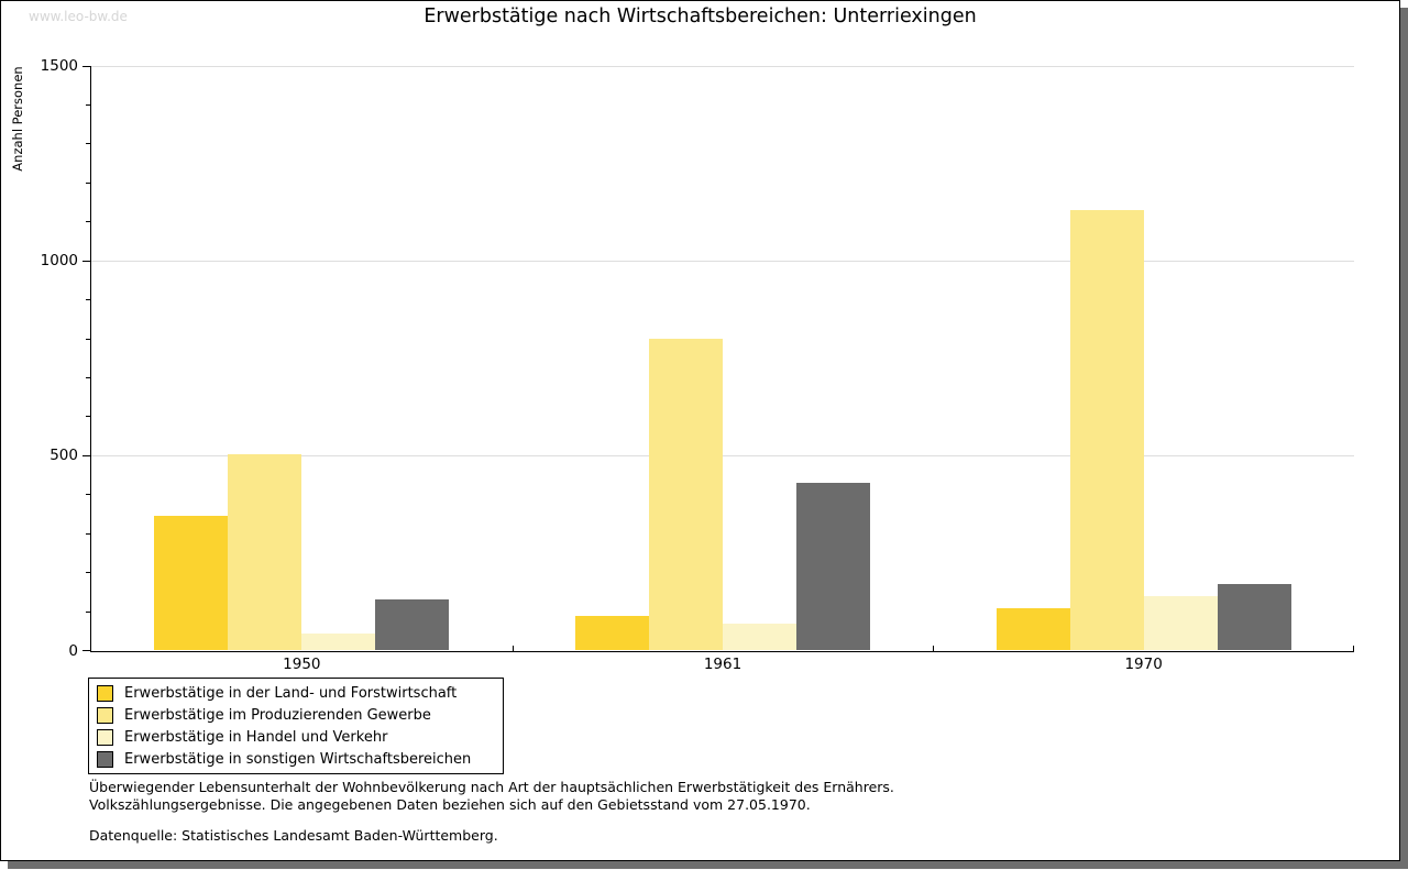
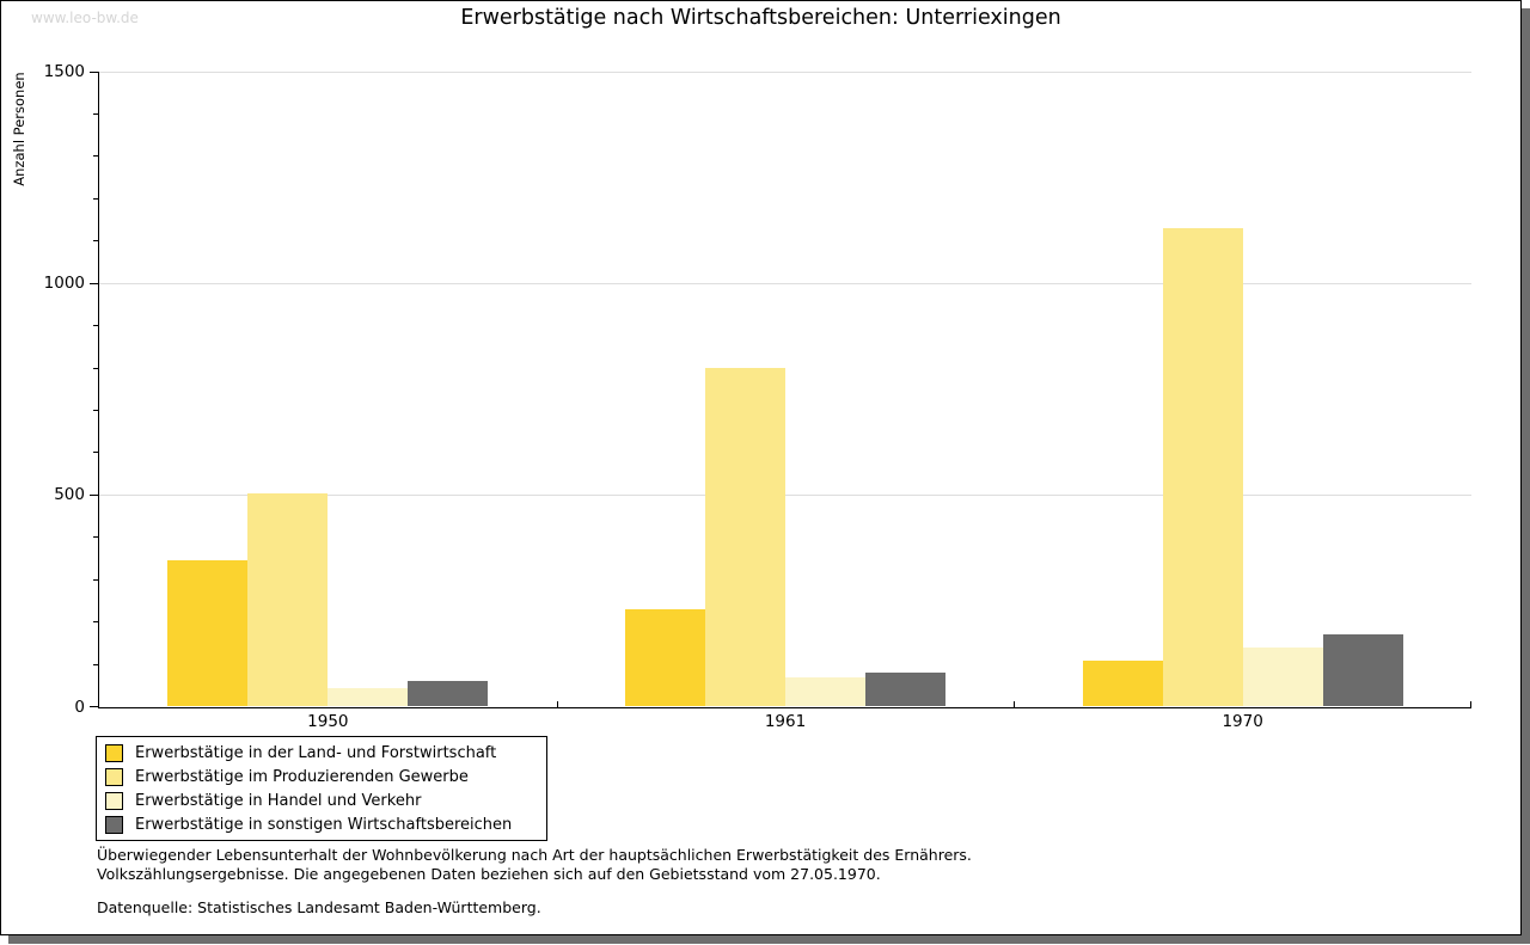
Erwerbstätige in sonstigen Wirtschaftsbereichen/1950: 130 -> 60
Erwerbstätige in der Land- und Forstwirtschaft/1961: 90 -> 230
Erwerbstätige in sonstigen Wirtschaftsbereichen/1961: 430 -> 80
